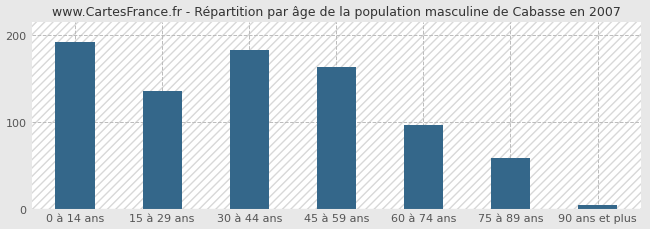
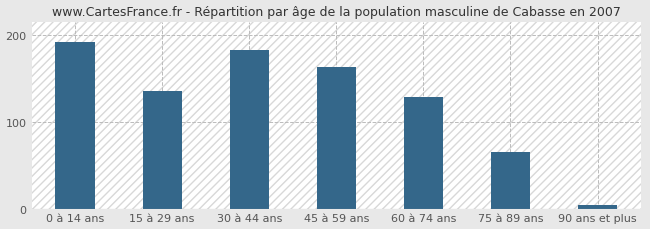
60 à 74 ans: 96 -> 128
75 à 89 ans: 58 -> 65
